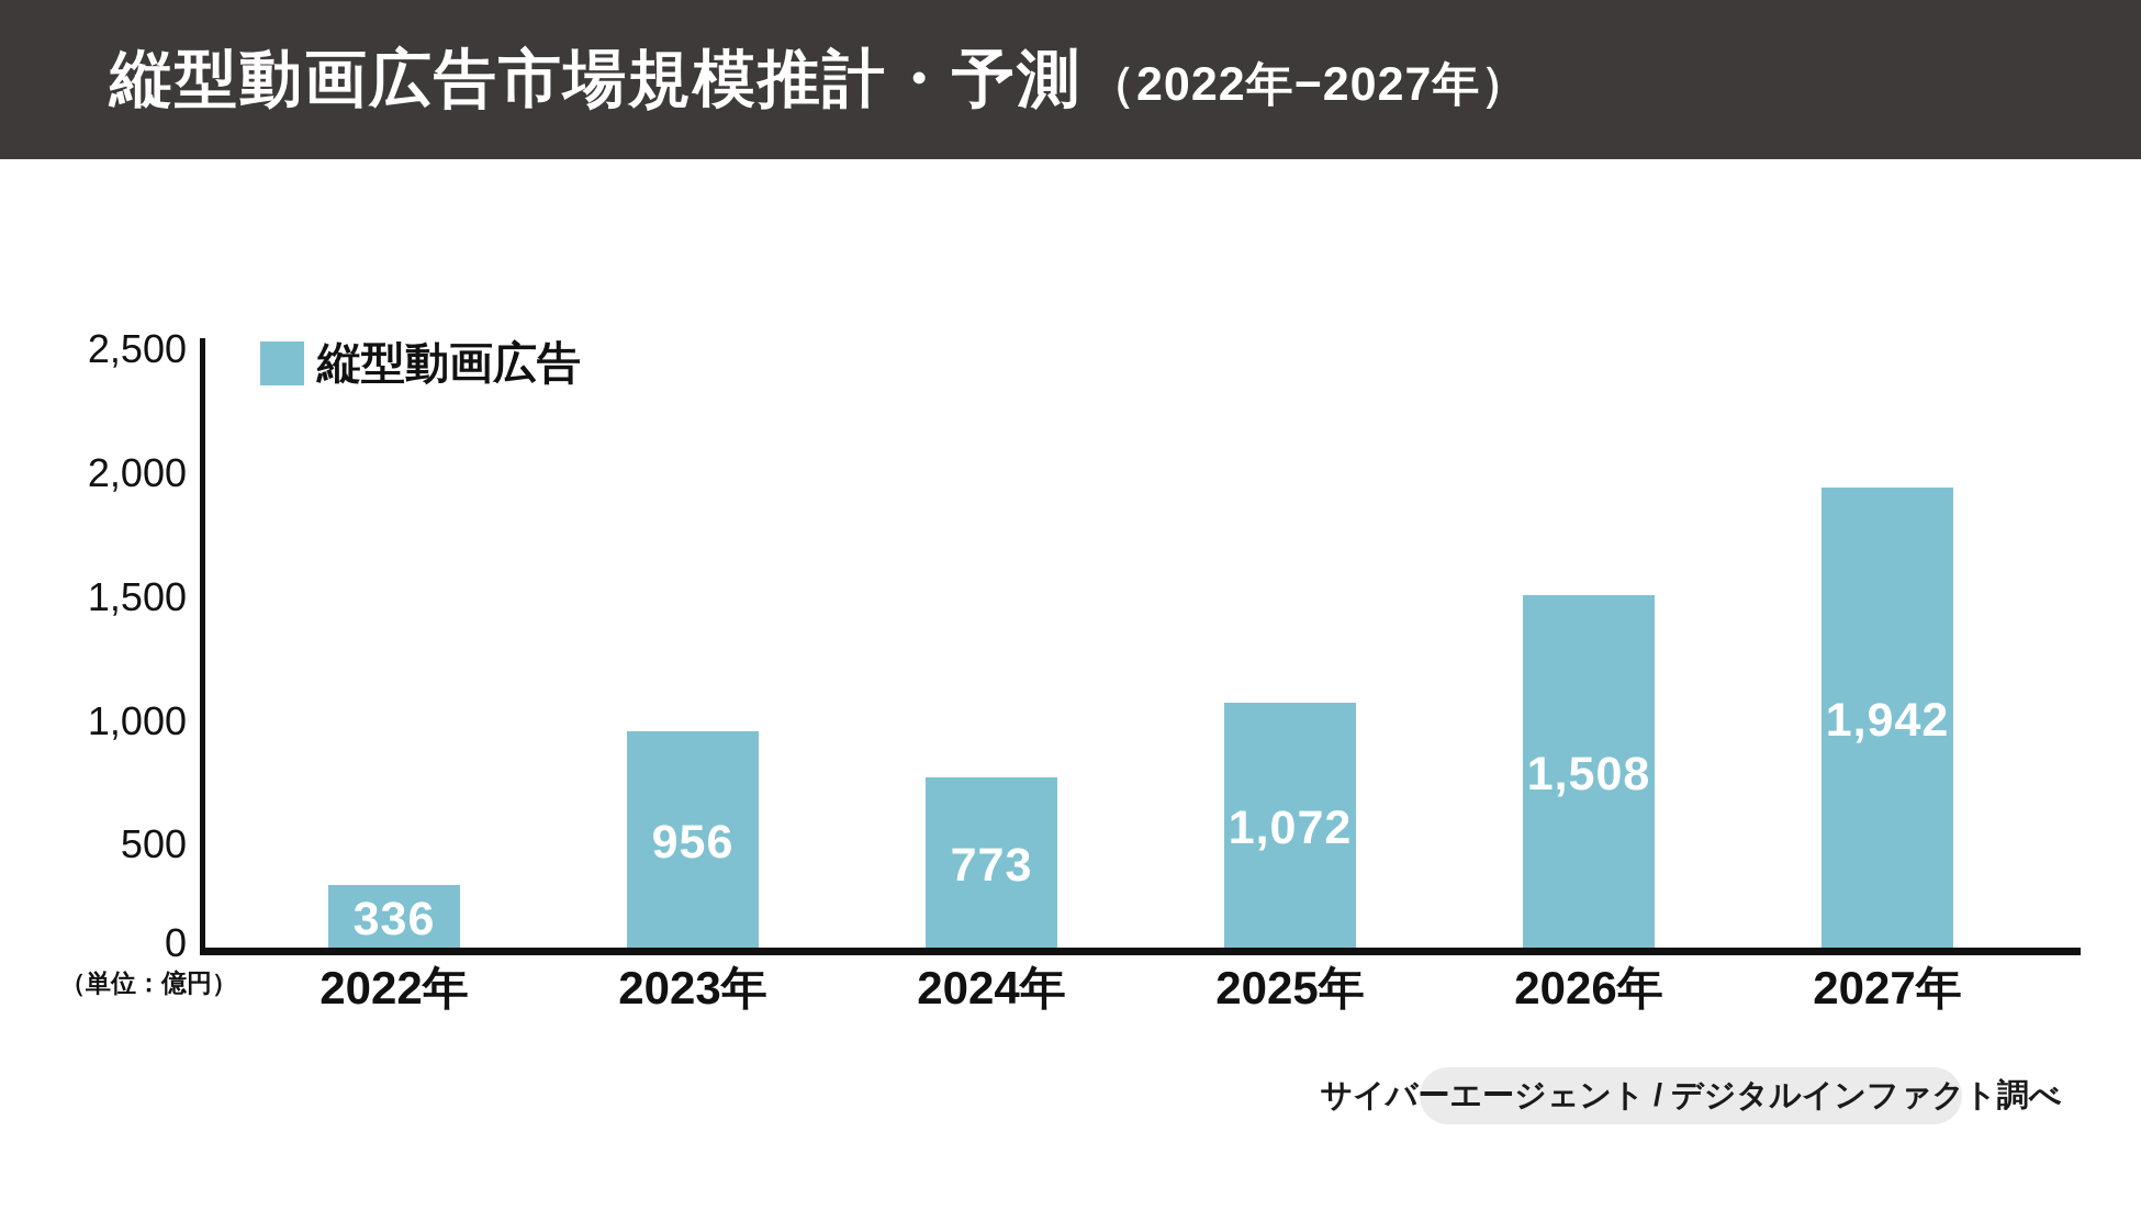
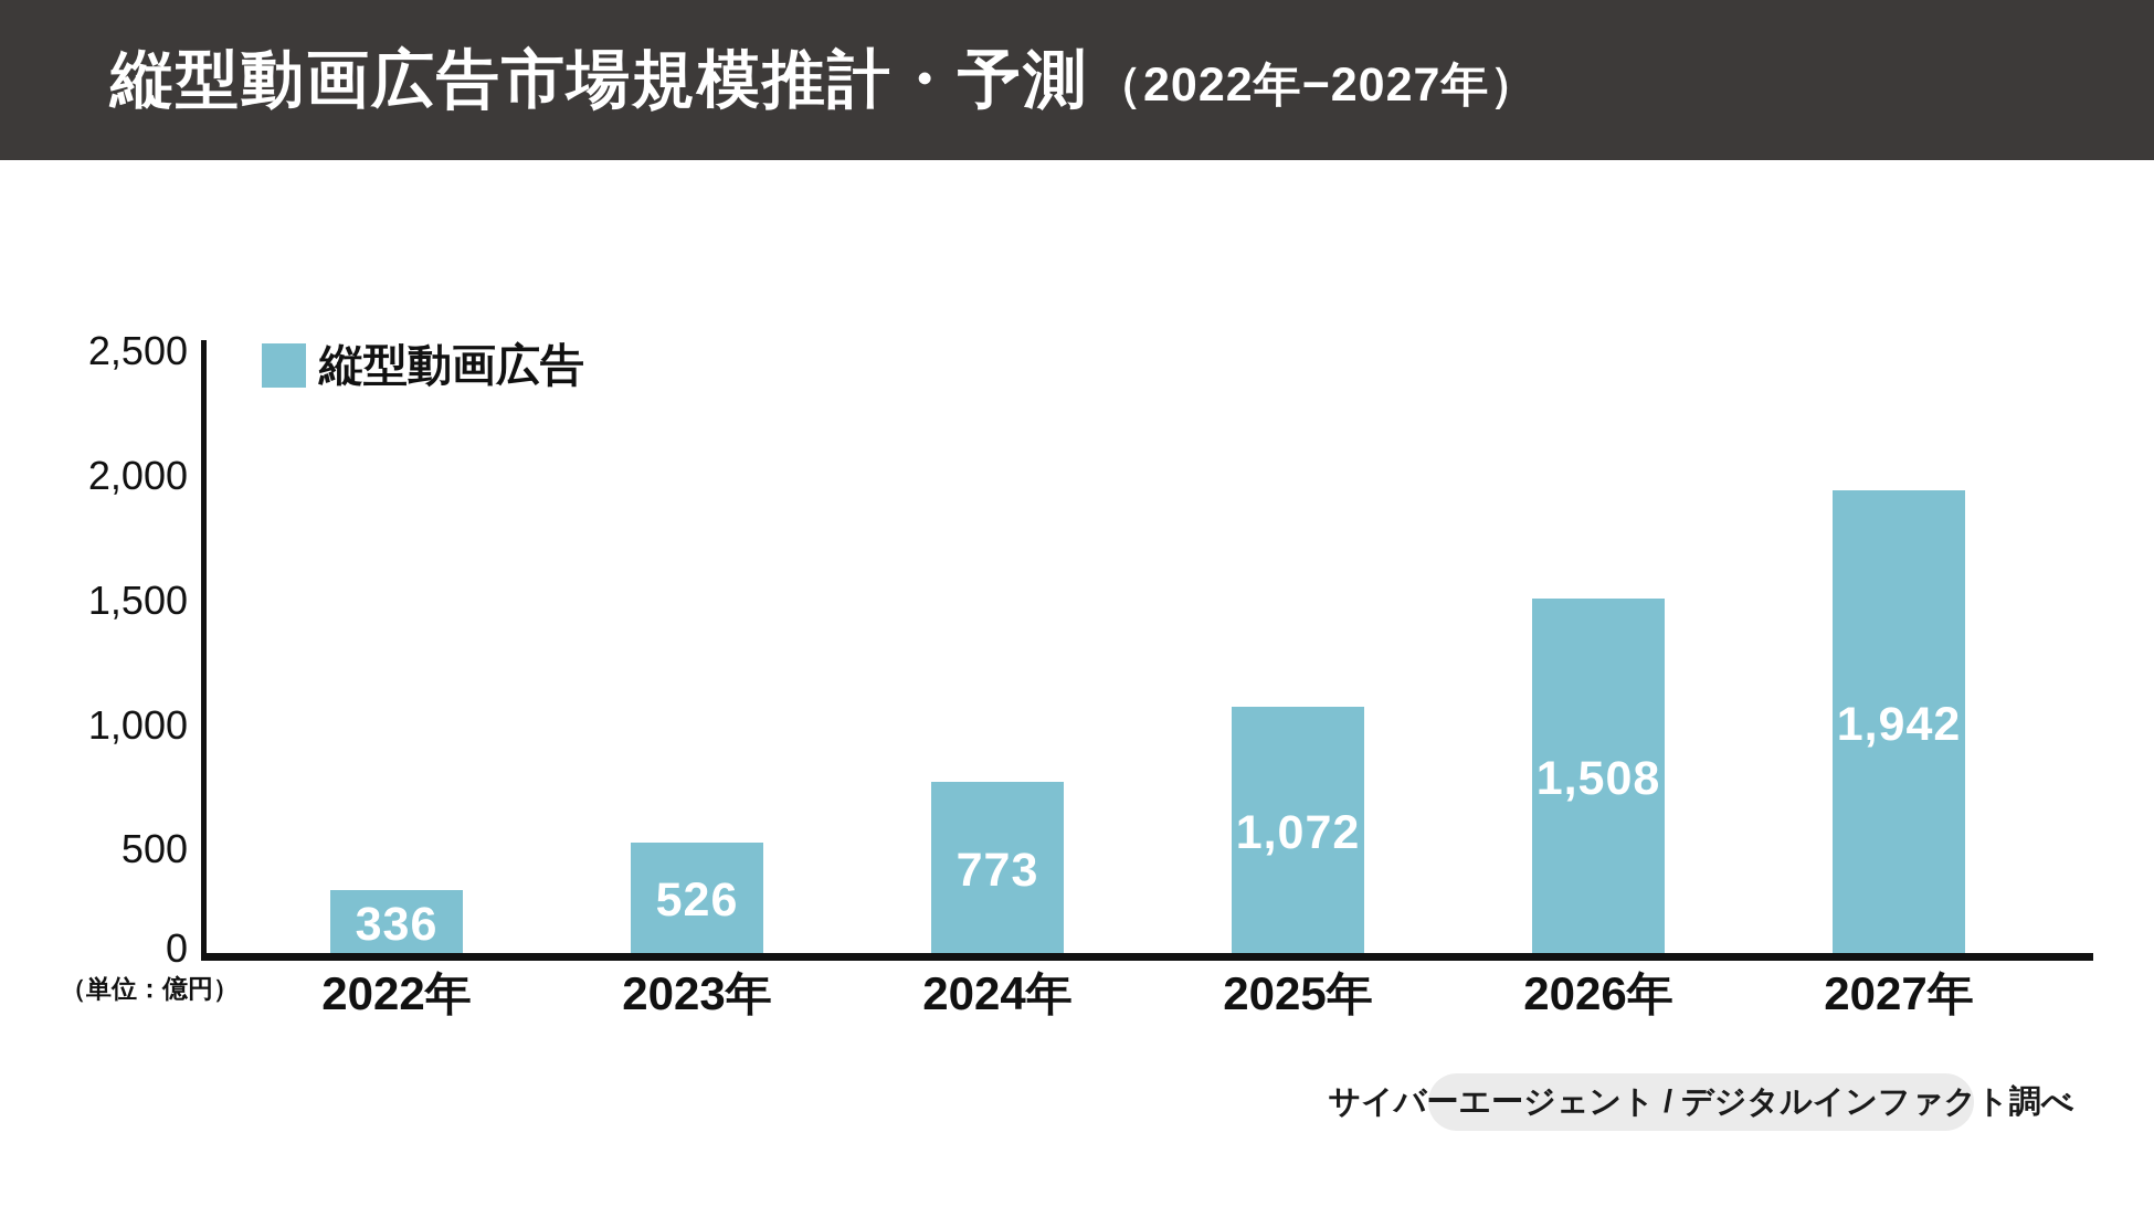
2023年: 956 -> 526
